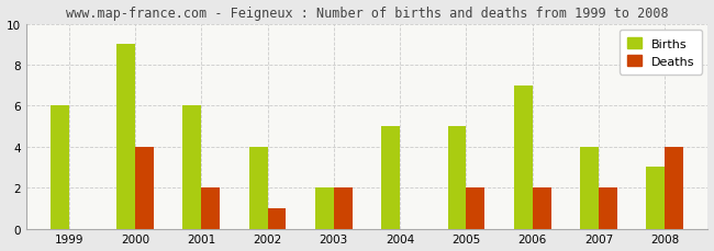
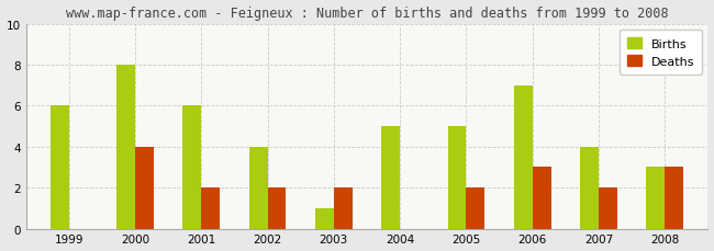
Births/2000: 9 -> 8
Deaths/2002: 1 -> 2
Births/2003: 2 -> 1
Deaths/2006: 2 -> 3
Deaths/2008: 4 -> 3
